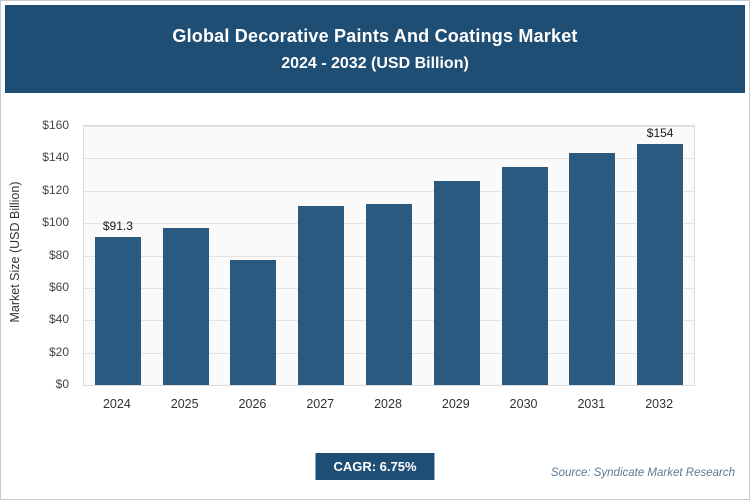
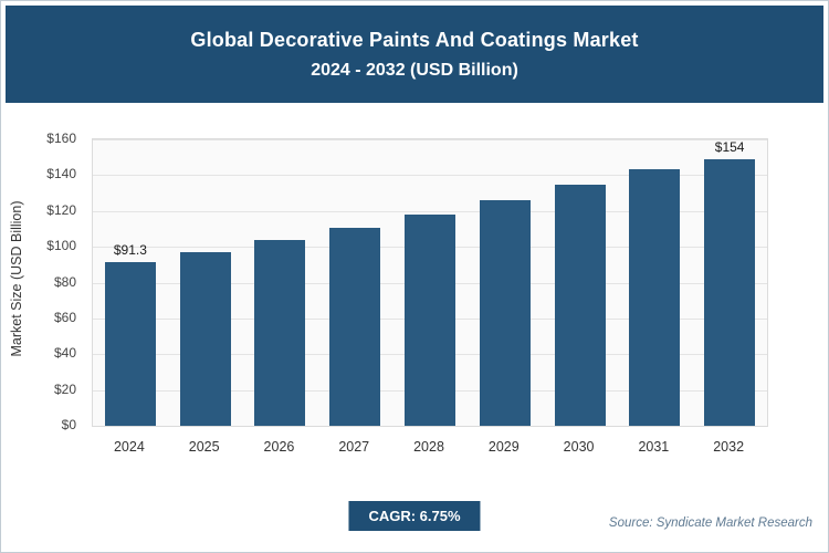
2026: $77 -> $104
2028: $112 -> $118
